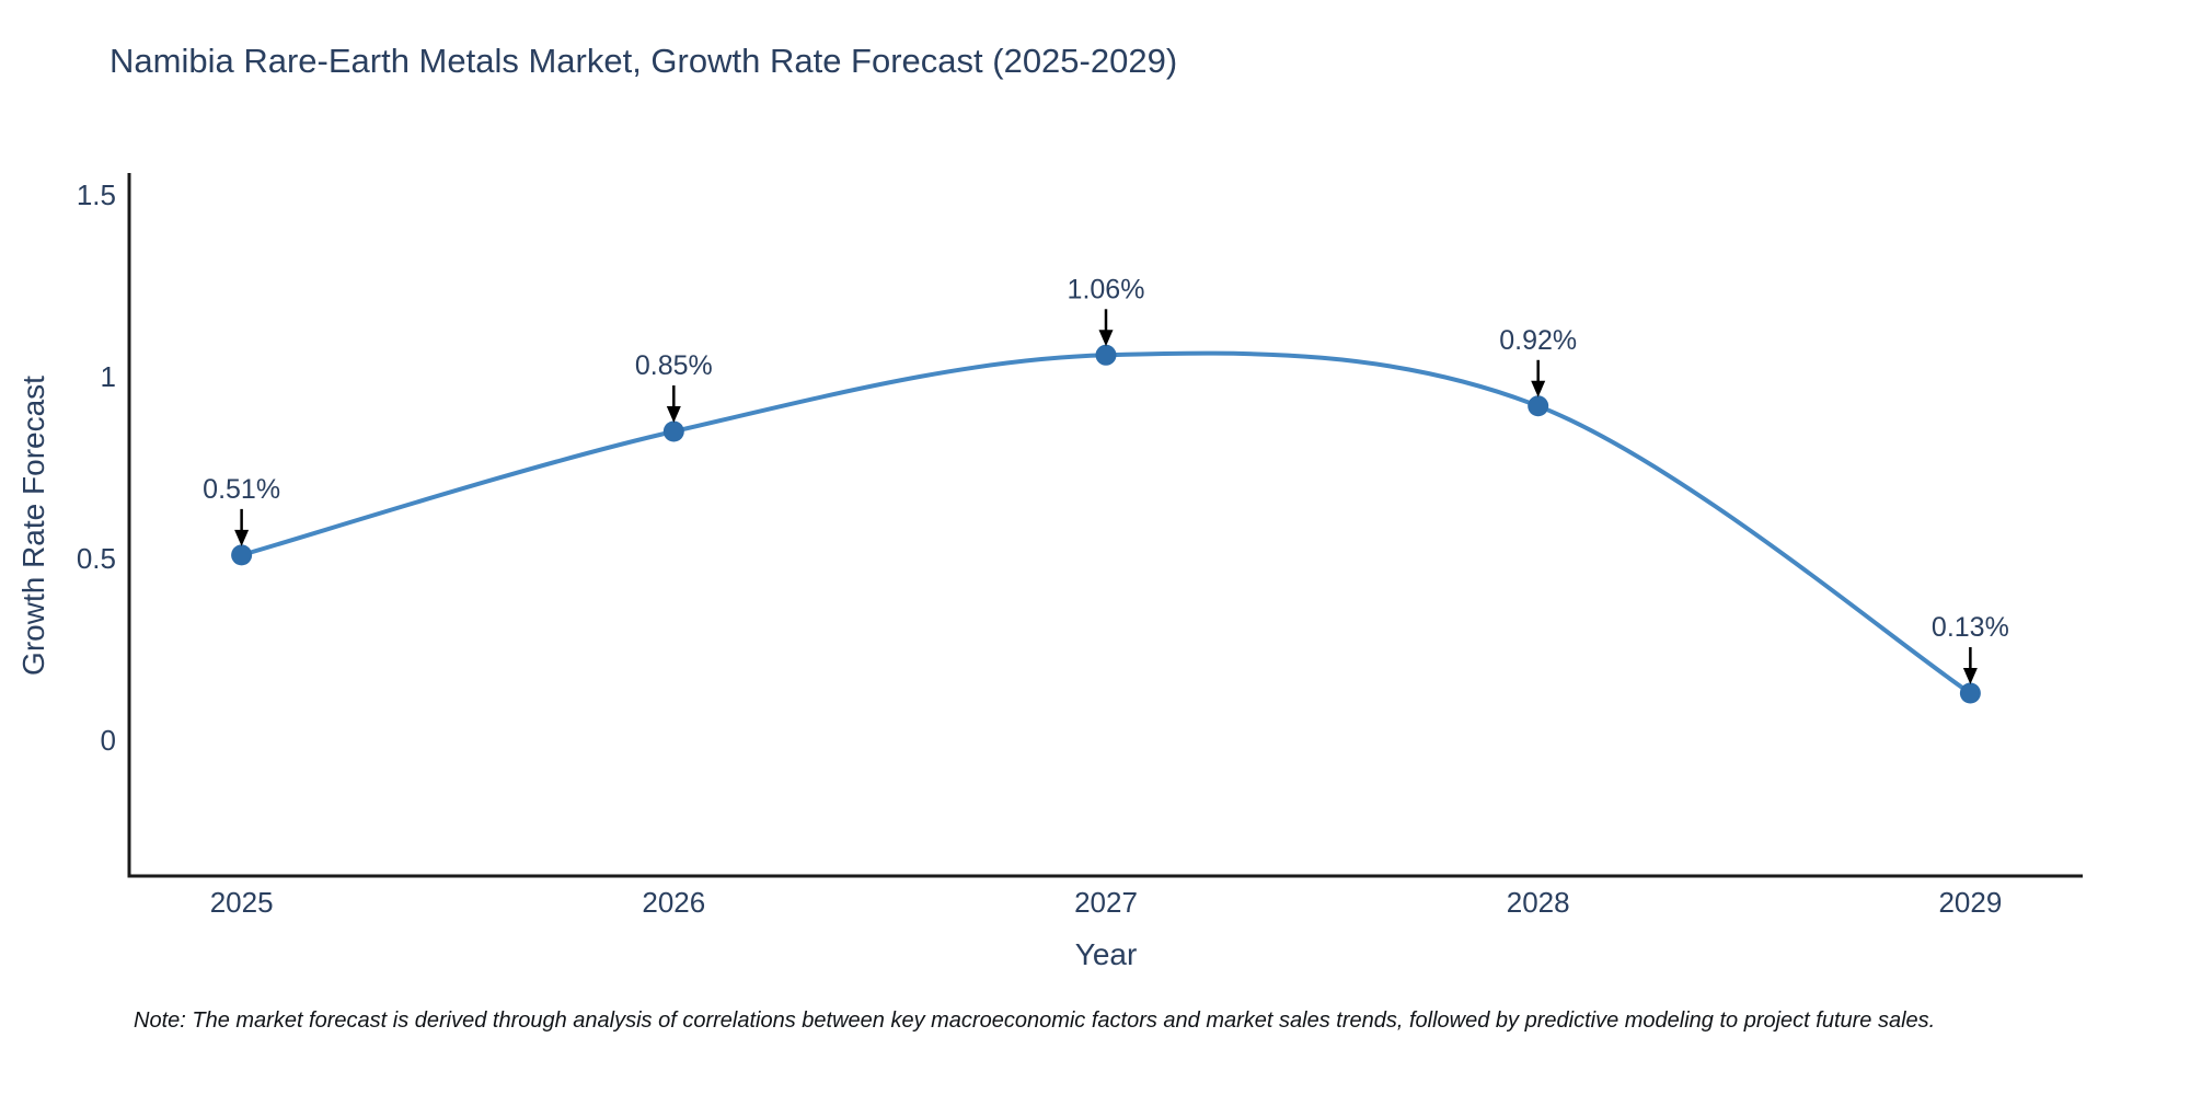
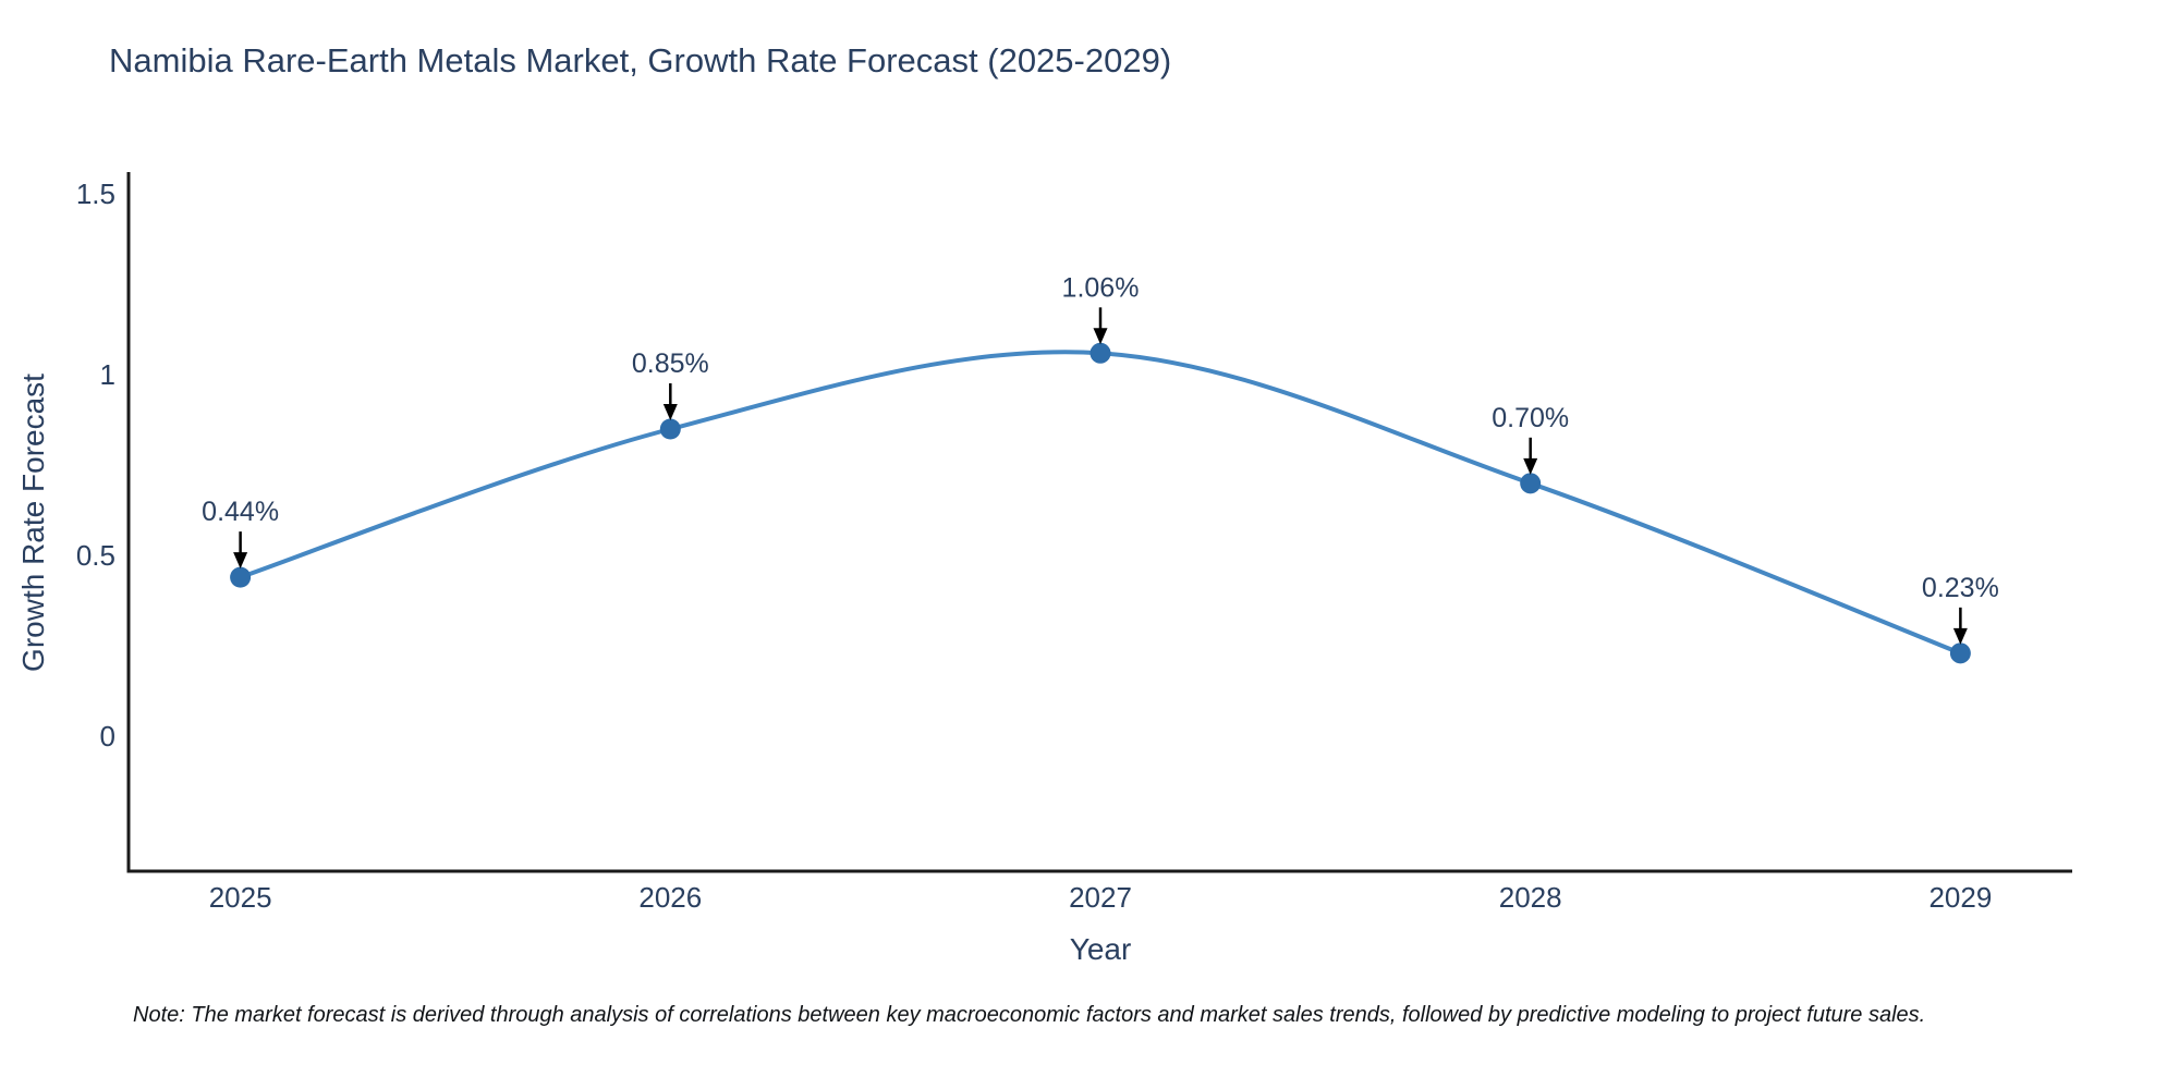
2025: 0.51% -> 0.44%
2028: 0.92% -> 0.70%
2029: 0.13% -> 0.23%
